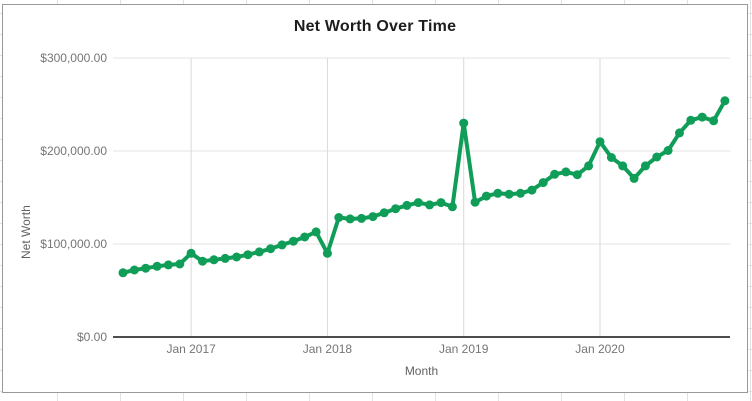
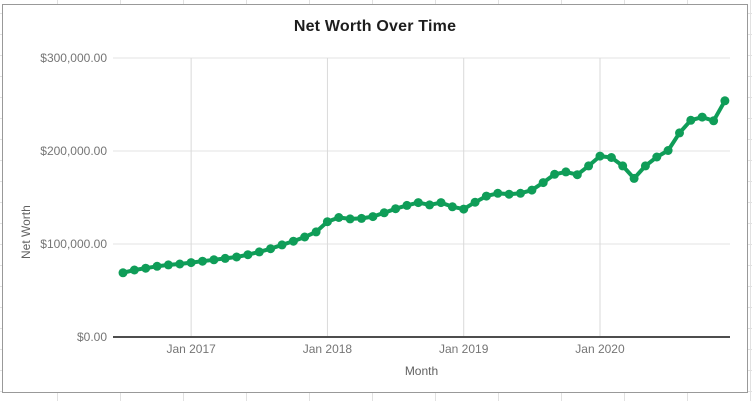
Jan 2017: $90000 -> $80000
Jan 2018: $90000 -> $120000
Jan 2019: $230000 -> $140000
Jan 2020: $210000 -> $190000
